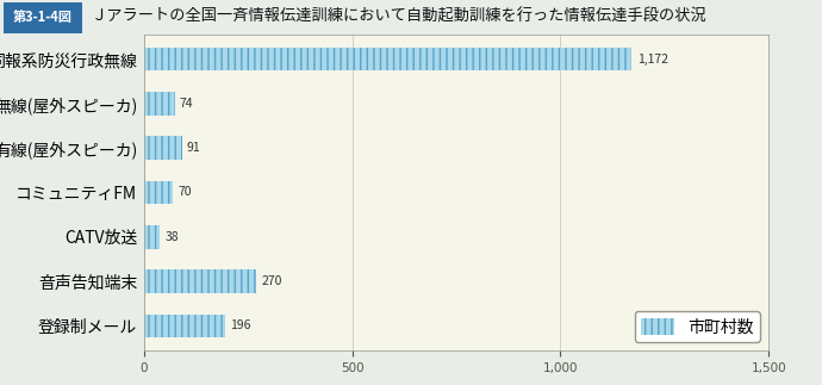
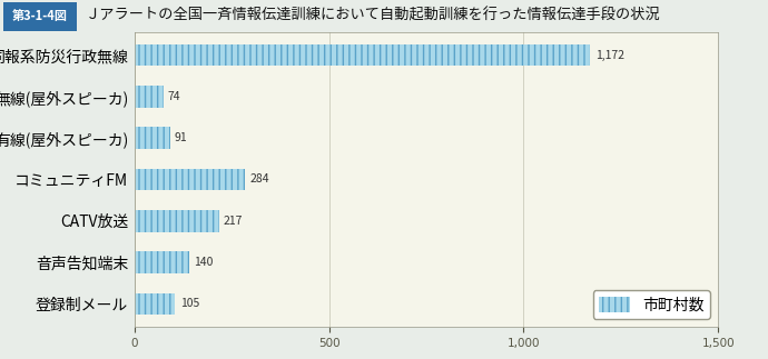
コミュニティFM: 70 -> 284
CATV放送: 38 -> 217
音声告知端末: 270 -> 140
登録制メール: 196 -> 105
